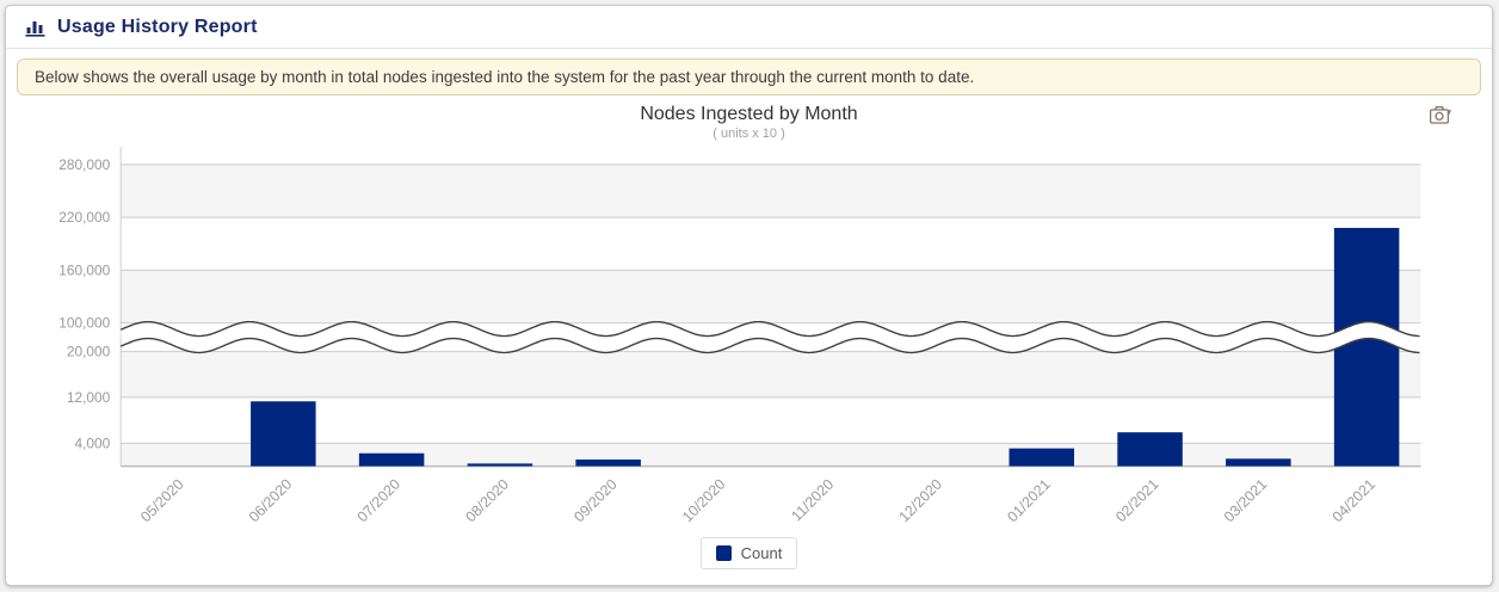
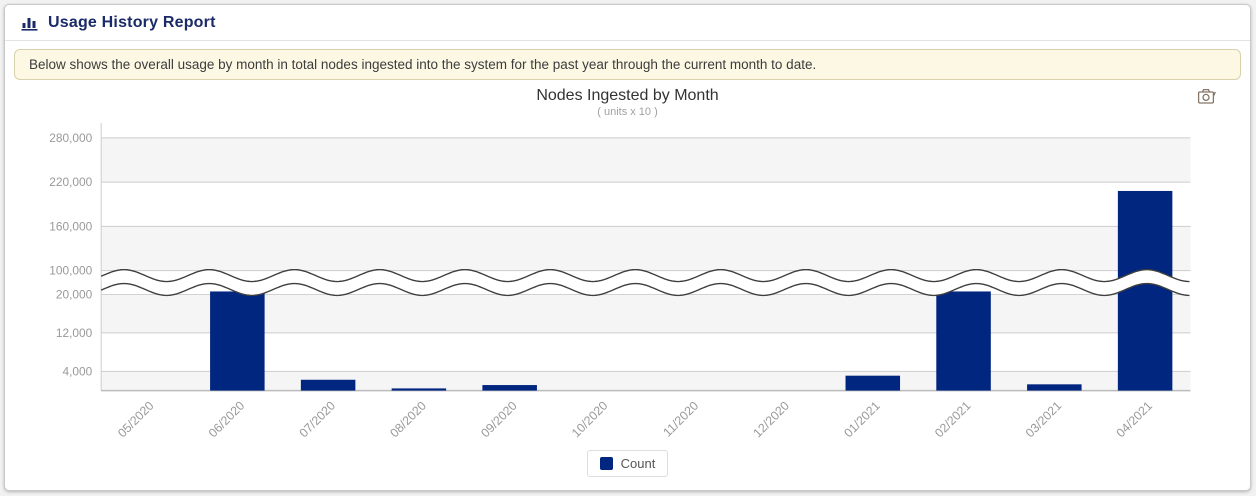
06/2020: 10000 -> 30000
02/2021: 10000 -> 30000
